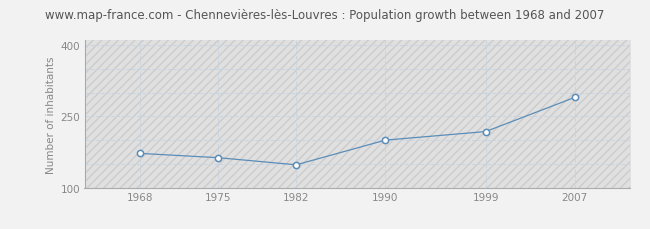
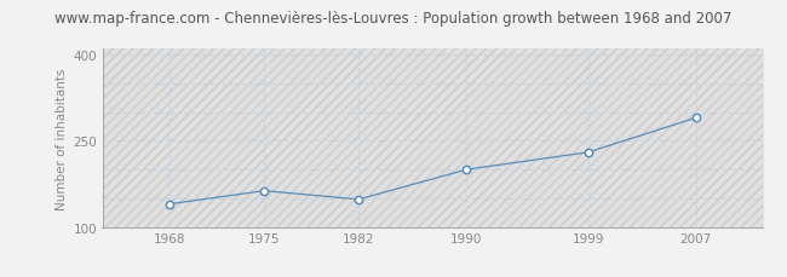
1968: 172 -> 140
1999: 218 -> 230
